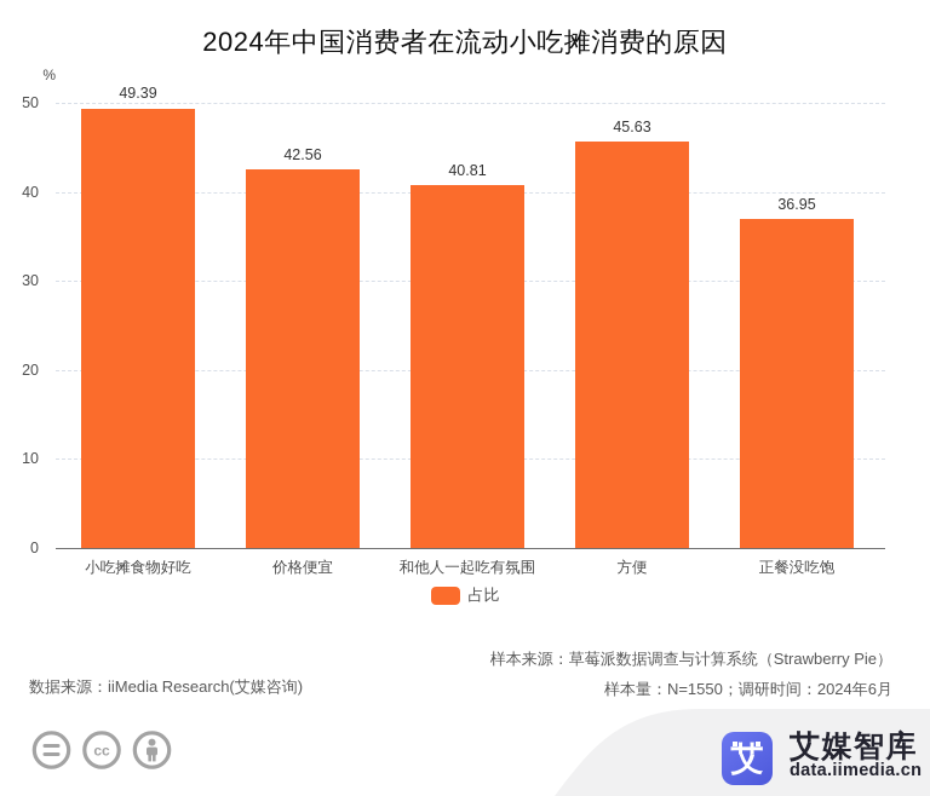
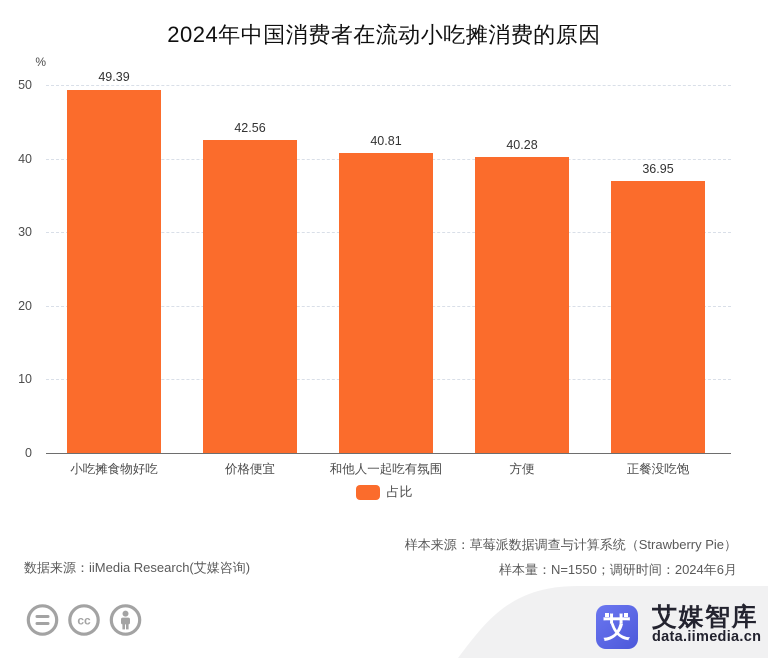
方便: 45.63 -> 40.28
